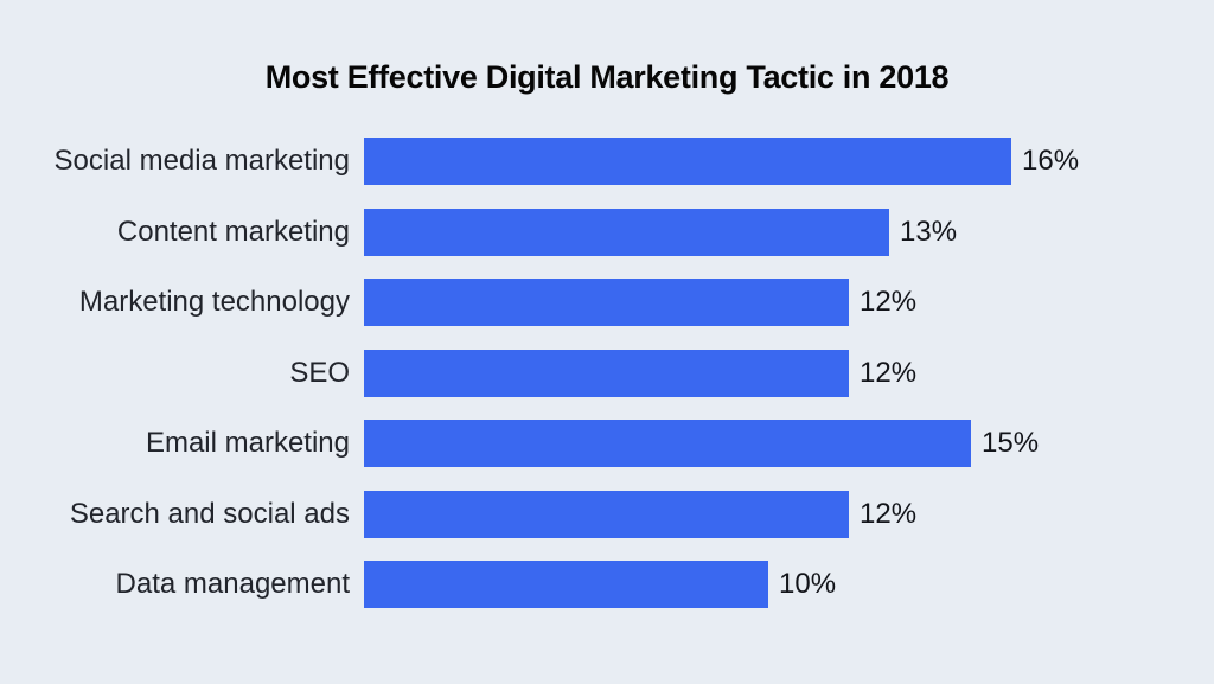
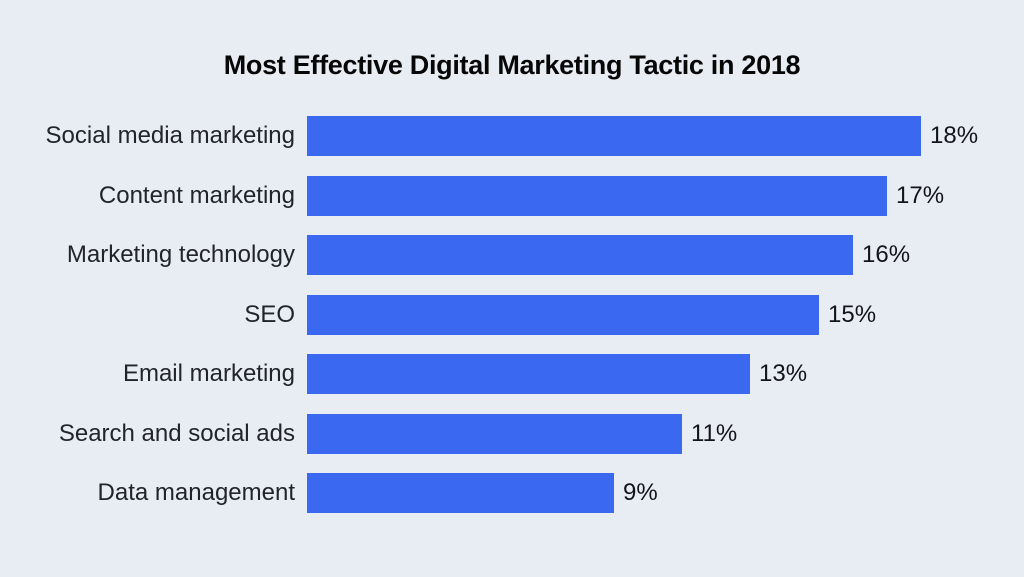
Social media marketing: 16% -> 18%
Content marketing: 13% -> 17%
Marketing technology: 12% -> 16%
SEO: 12% -> 15%
Email marketing: 15% -> 13%
Search and social ads: 12% -> 11%
Data management: 10% -> 9%
